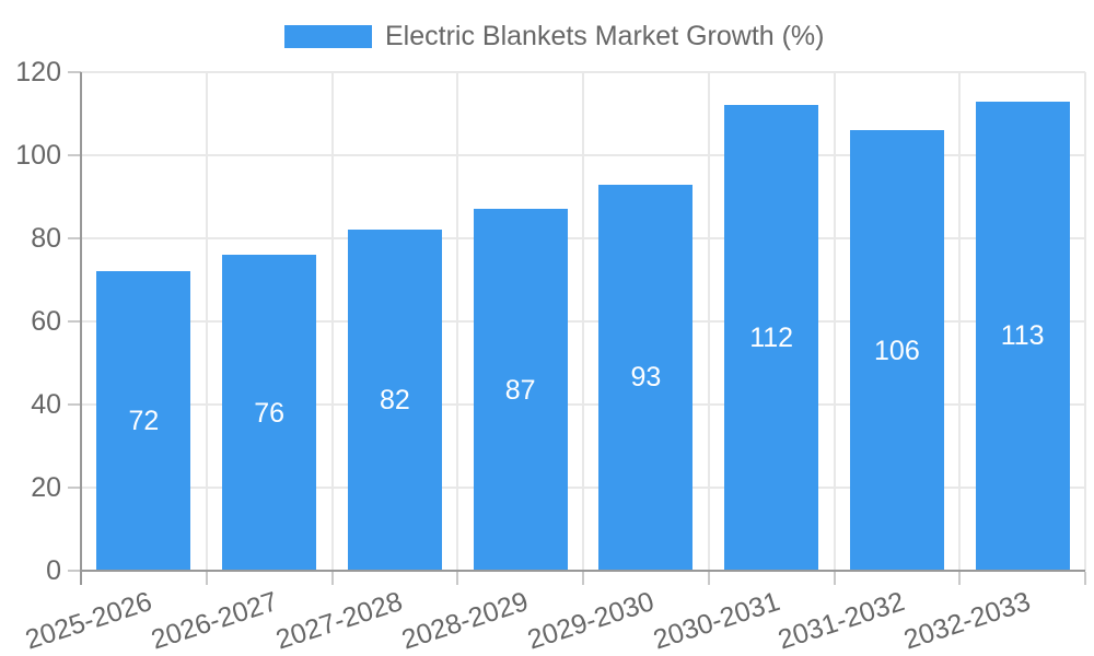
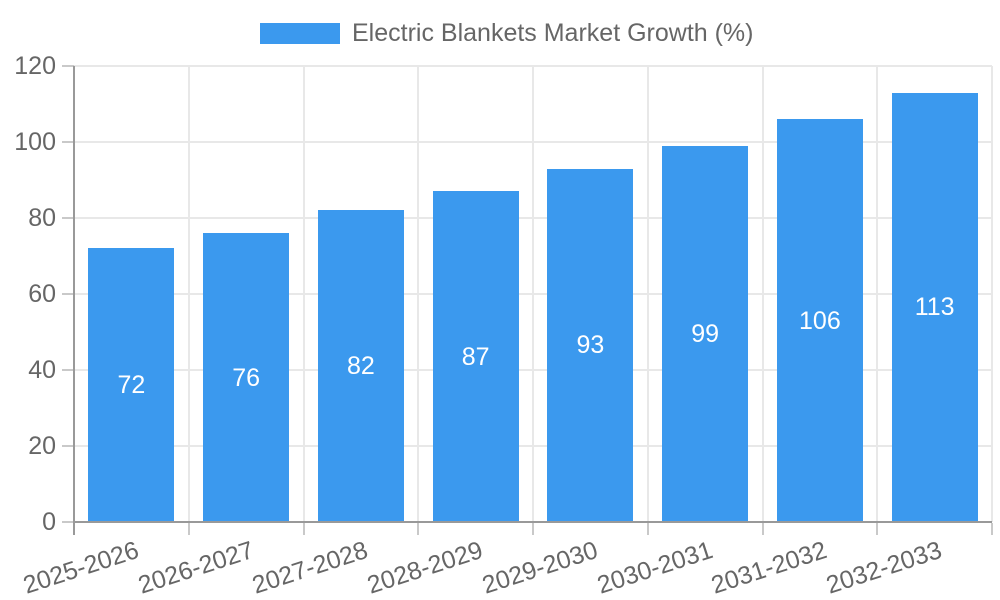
2030-2031: 112 -> 99
